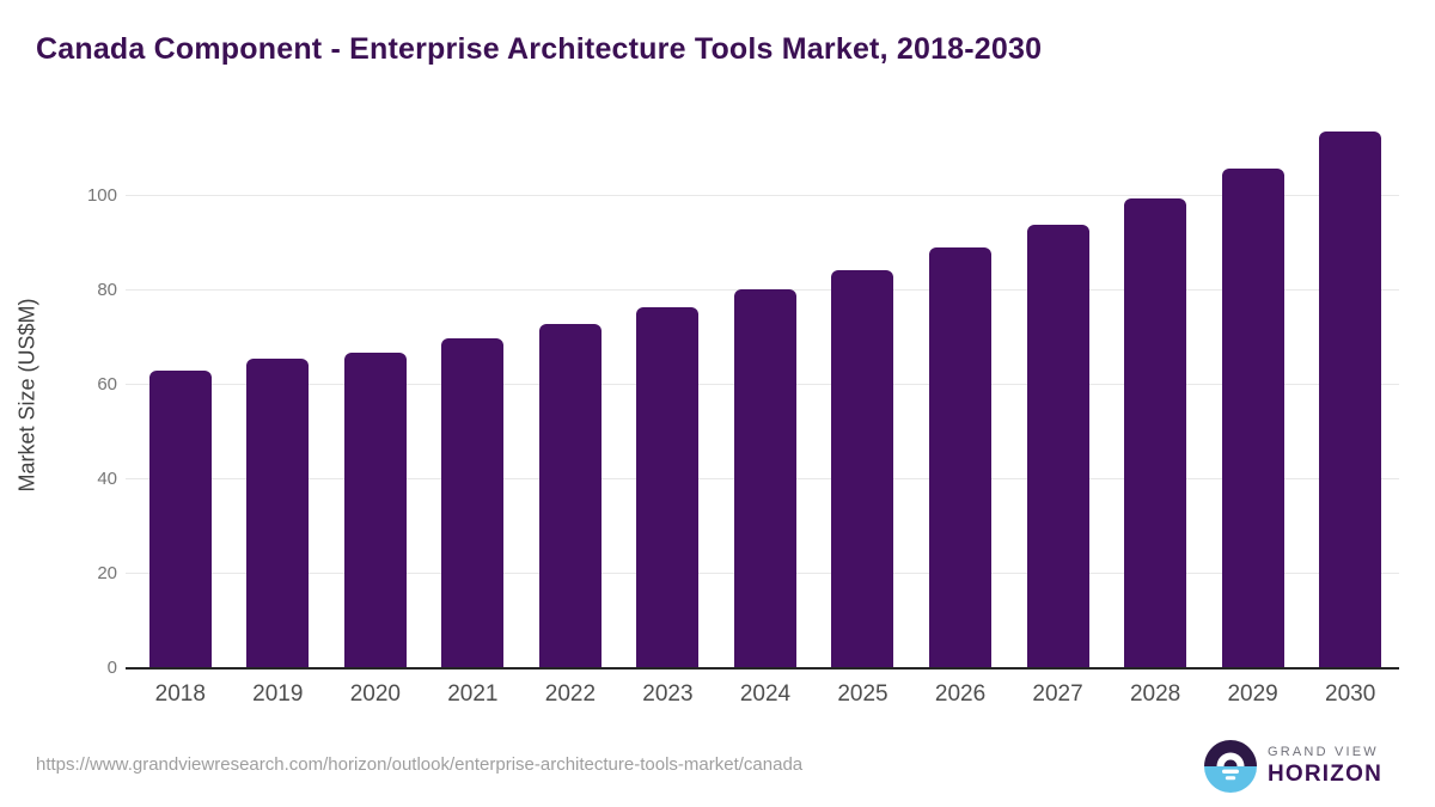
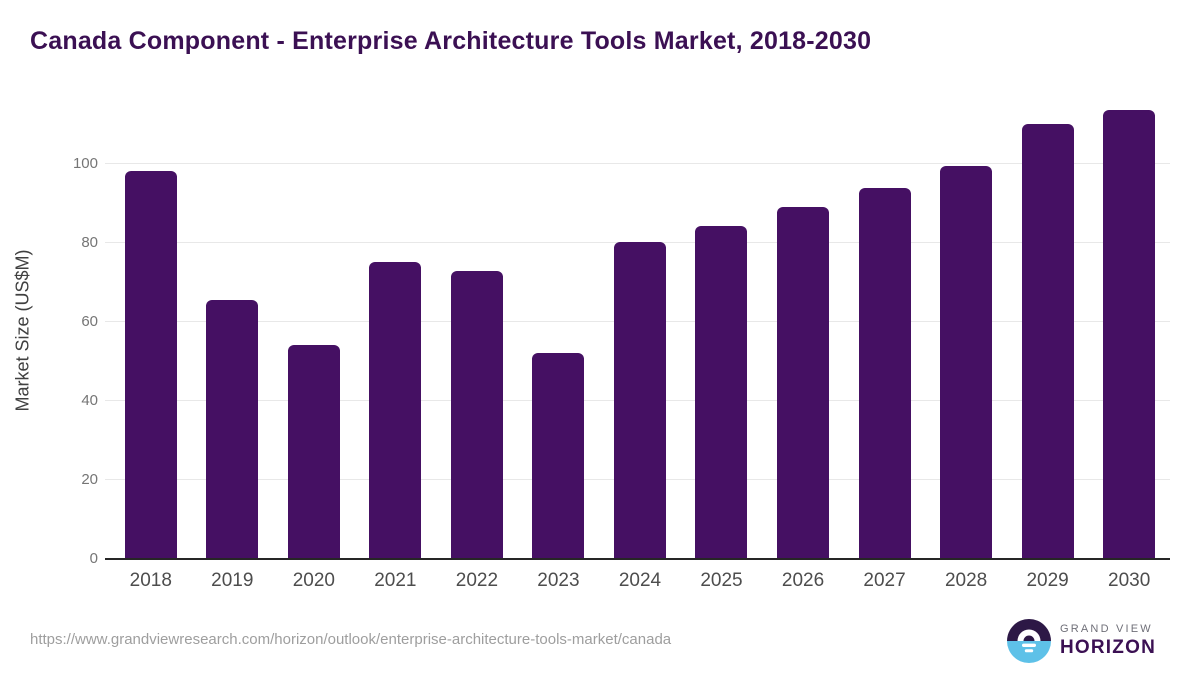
2018: 63 -> 98
2020: 66 -> 54
2021: 70 -> 75
2023: 76 -> 52
2029: 106 -> 110
